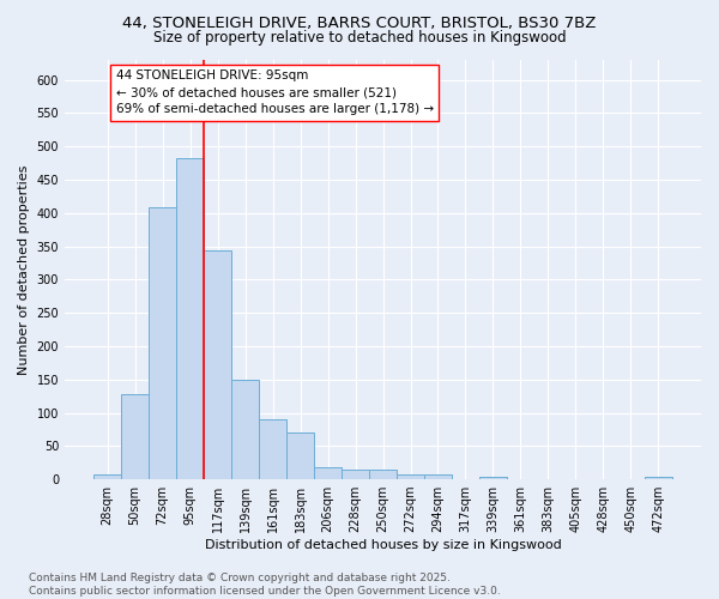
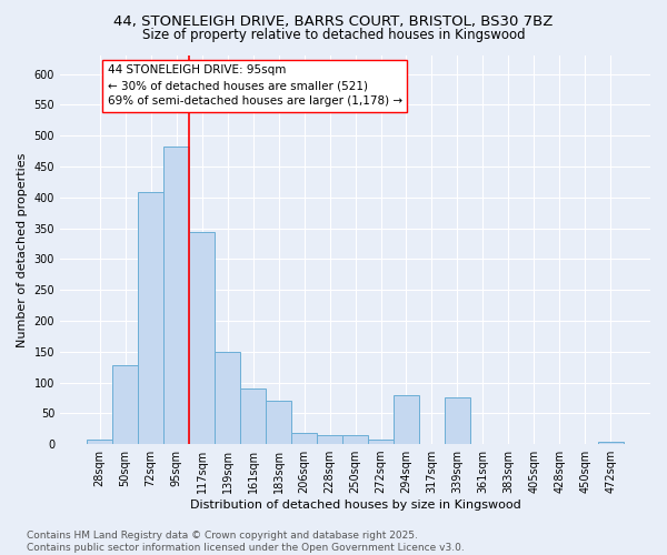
294sqm: 7 -> 80
339sqm: 3 -> 76
